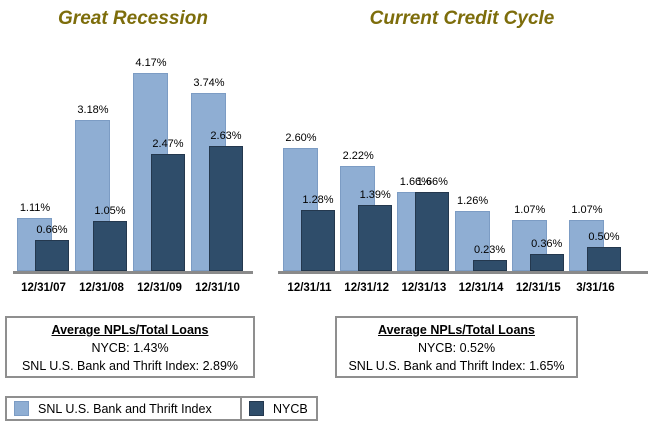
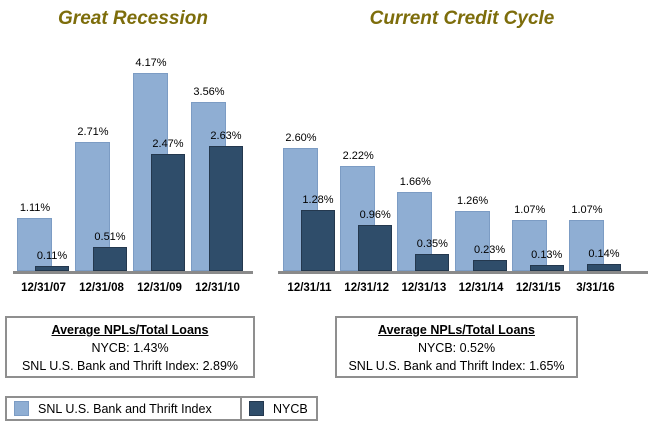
Great Recession/NYCB/12/31/07: 0.66% -> 0.11%
Great Recession/SNL U.S. Bank and Thrift Index/12/31/08: 3.18% -> 2.71%
Great Recession/NYCB/12/31/08: 1.05% -> 0.51%
Great Recession/SNL U.S. Bank and Thrift Index/12/31/10: 3.74% -> 3.56%
Current Credit Cycle/NYCB/12/31/12: 1.39% -> 0.96%
Current Credit Cycle/NYCB/12/31/13: 1.66% -> 0.35%
Current Credit Cycle/NYCB/12/31/15: 0.36% -> 0.13%
Current Credit Cycle/NYCB/3/31/16: 0.50% -> 0.14%
